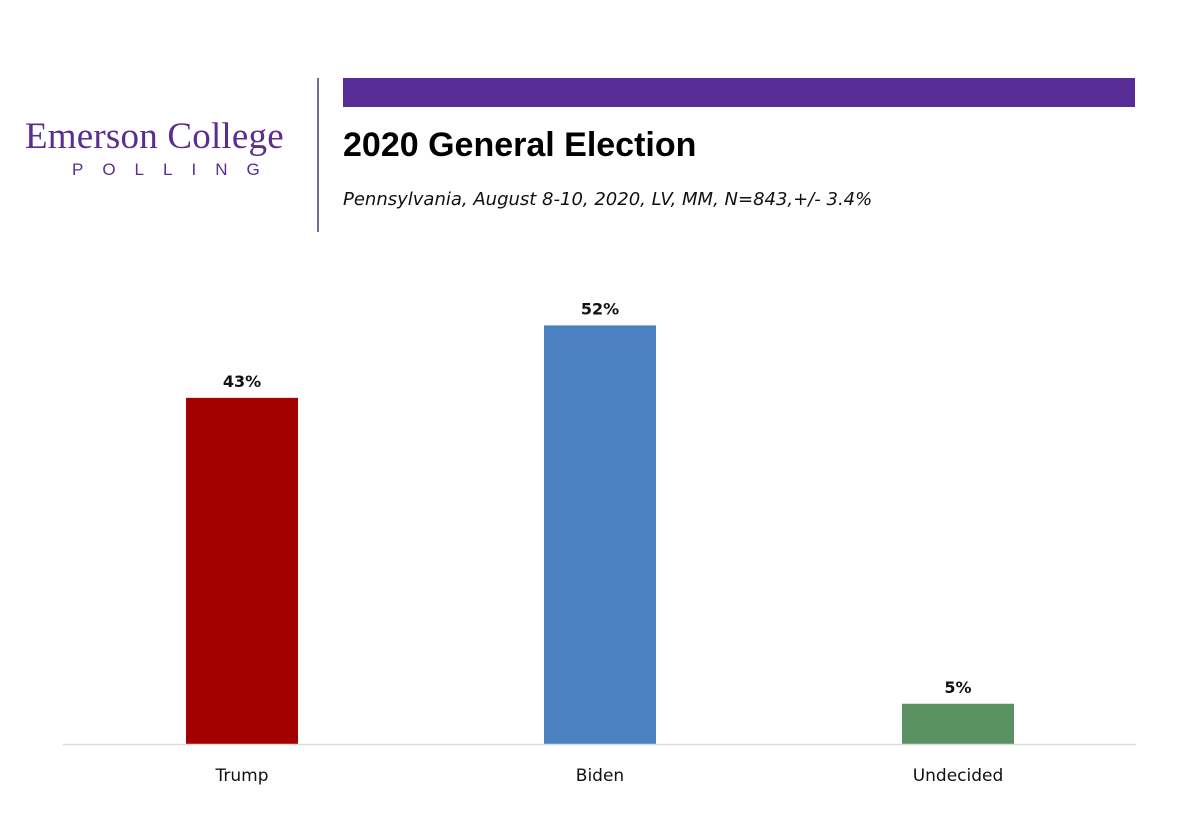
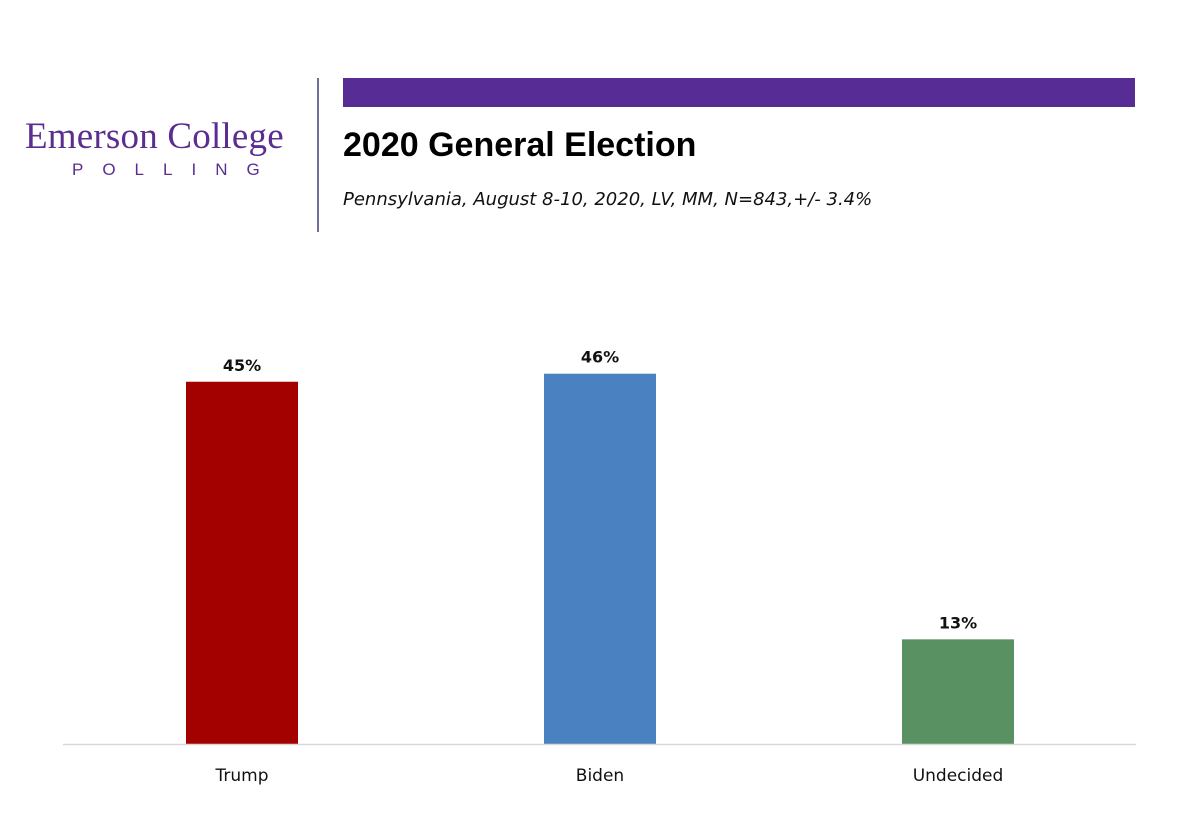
Trump: 43% -> 45%
Biden: 52% -> 46%
Undecided: 5% -> 13%
